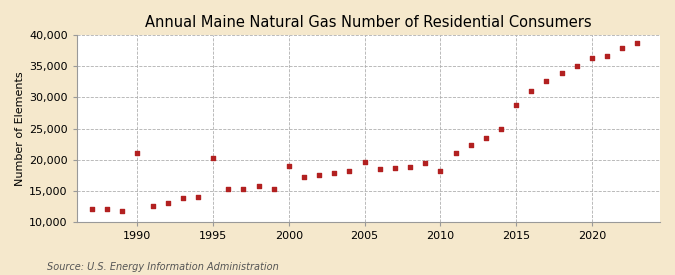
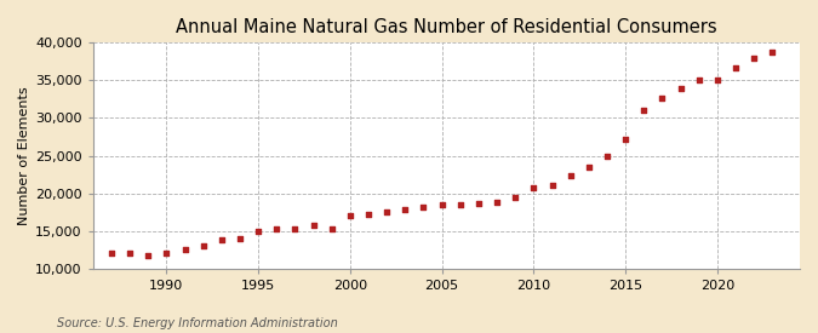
1990: 21,000 -> 12,000
1995: 20,200 -> 15,000
2000: 19,000 -> 17,000
2005: 19,600 -> 18,500
2010: 18,200 -> 20,800
2015: 28,800 -> 27,200
2020: 36,400 -> 35,000
